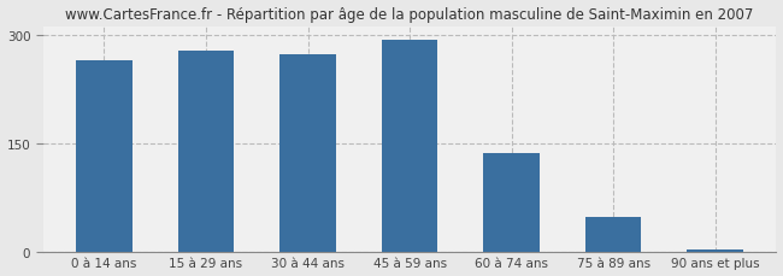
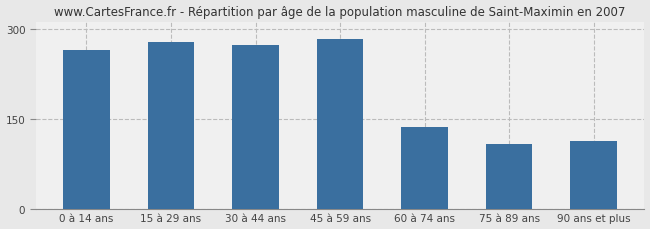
45 à 59 ans: 292 -> 282
75 à 89 ans: 47 -> 108
90 ans et plus: 3 -> 112
